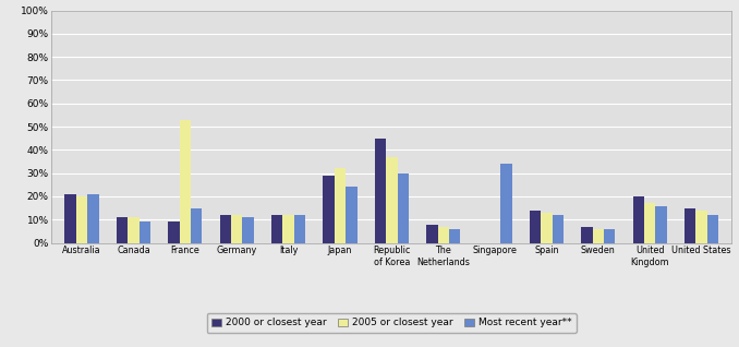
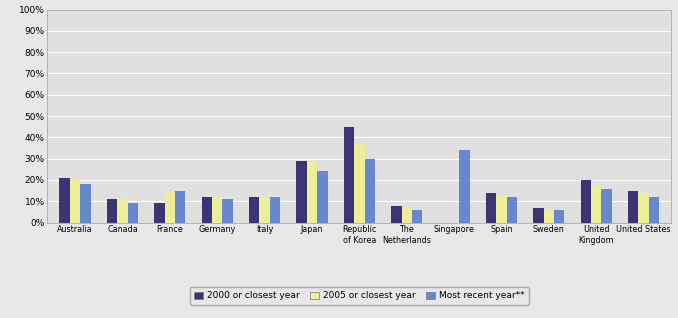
Most recent year**/Australia: 21% -> 18%
2005 or closest year/France: 53% -> 15%
2005 or closest year/Japan: 32% -> 29%
